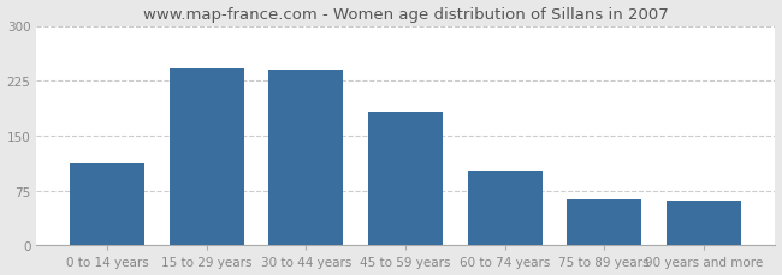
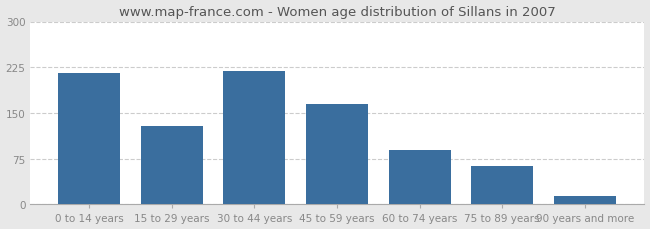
0 to 14 years: 112 -> 215
15 to 29 years: 242 -> 128
30 to 44 years: 240 -> 218
45 to 59 years: 182 -> 165
60 to 74 years: 102 -> 90
90 years and more: 62 -> 13
